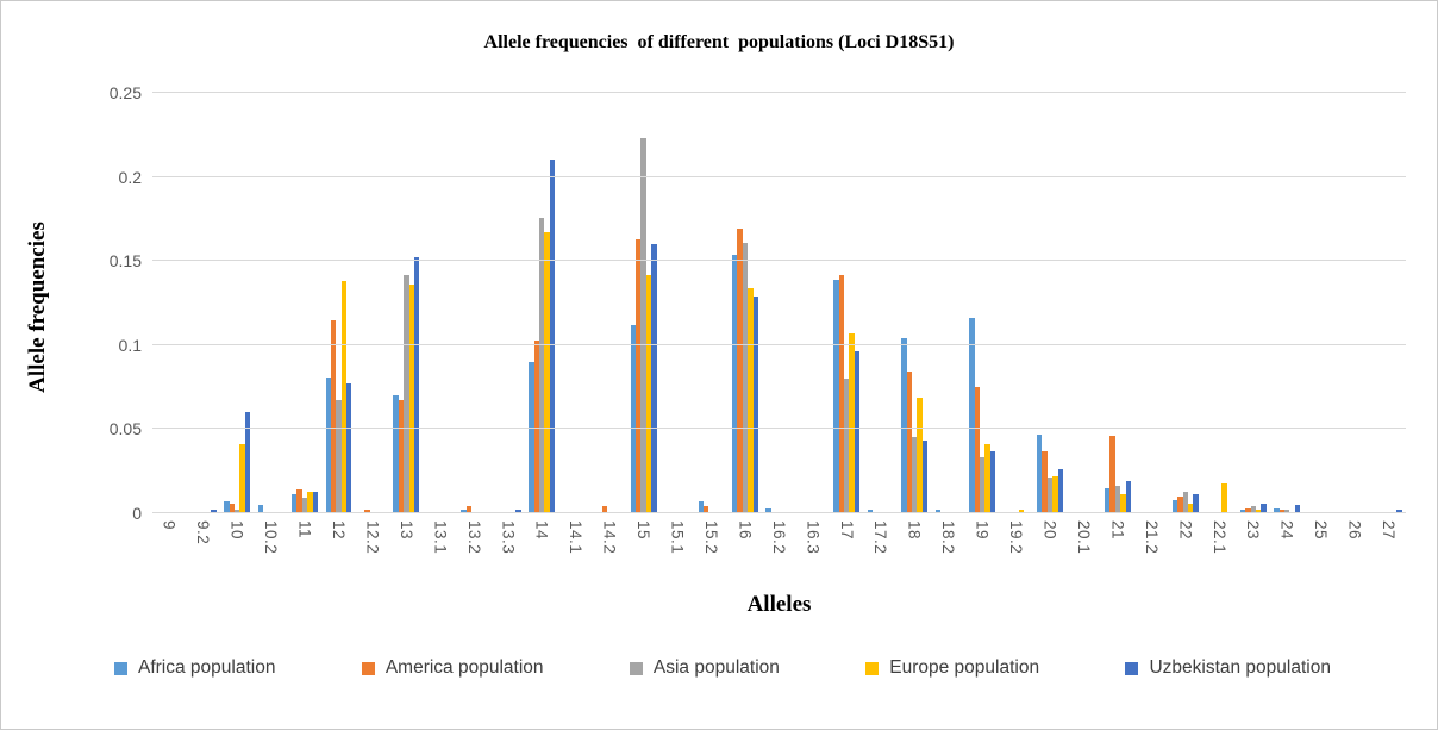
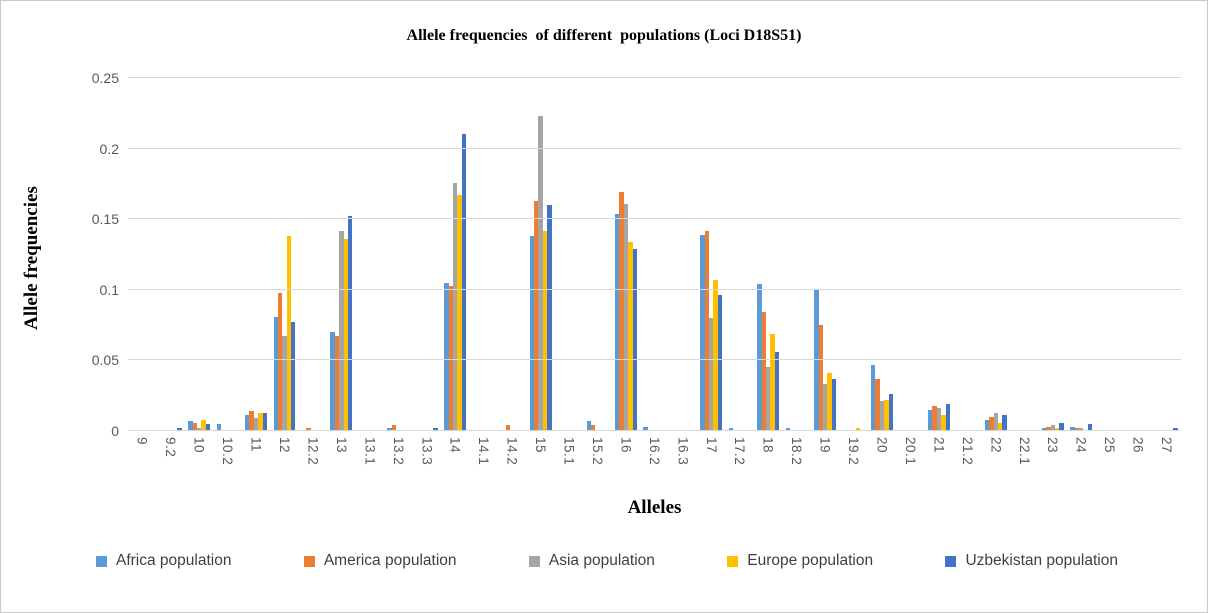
Europe population/10: 0.041 -> 0.008
Uzbekistan population/10: 0.060 -> 0.005
America population/12: 0.115 -> 0.098
Africa population/14: 0.090 -> 0.105
Africa population/15: 0.112 -> 0.138
Uzbekistan population/18: 0.043 -> 0.056
Africa population/19: 0.116 -> 0.100
America population/21: 0.046 -> 0.018
Europe population/22.1: 0.018 -> 0.001
